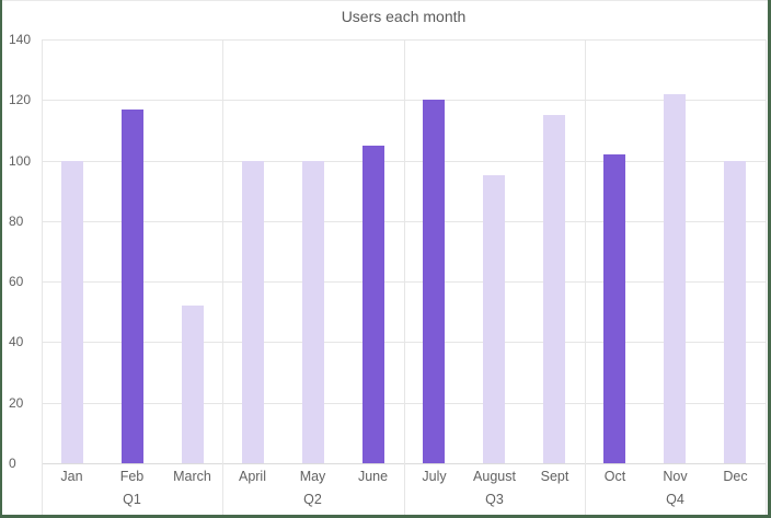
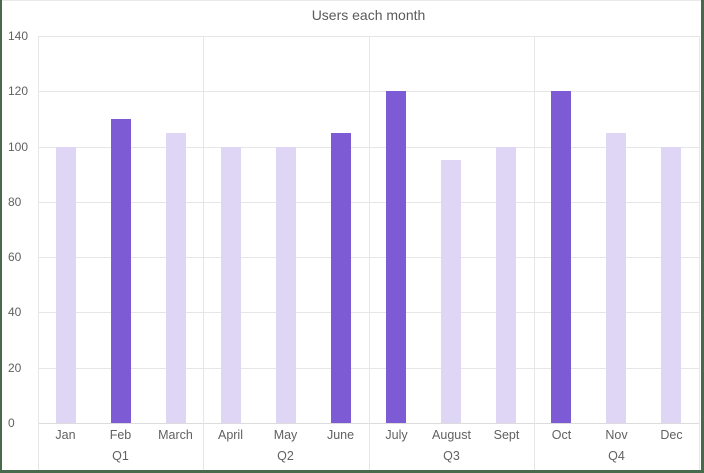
Feb: 117 -> 110
March: 52 -> 105
Sept: 115 -> 100
Oct: 102 -> 120
Nov: 122 -> 105
